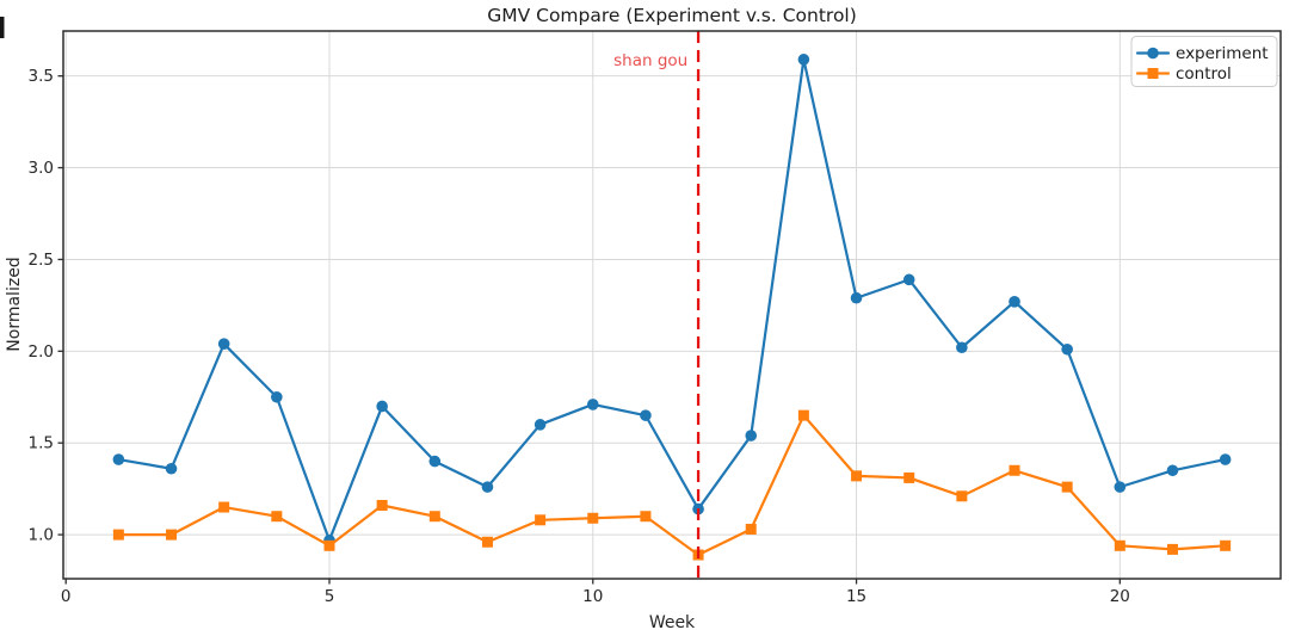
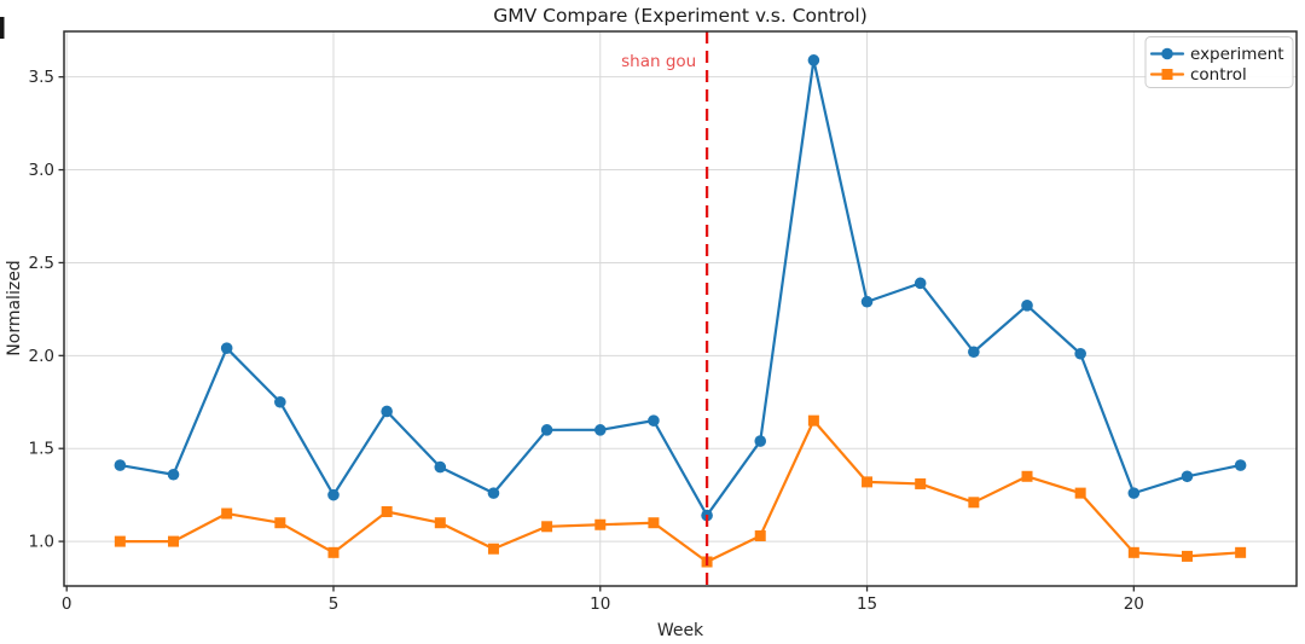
experiment/5: 0.97 -> 1.25
experiment/10: 1.71 -> 1.60
